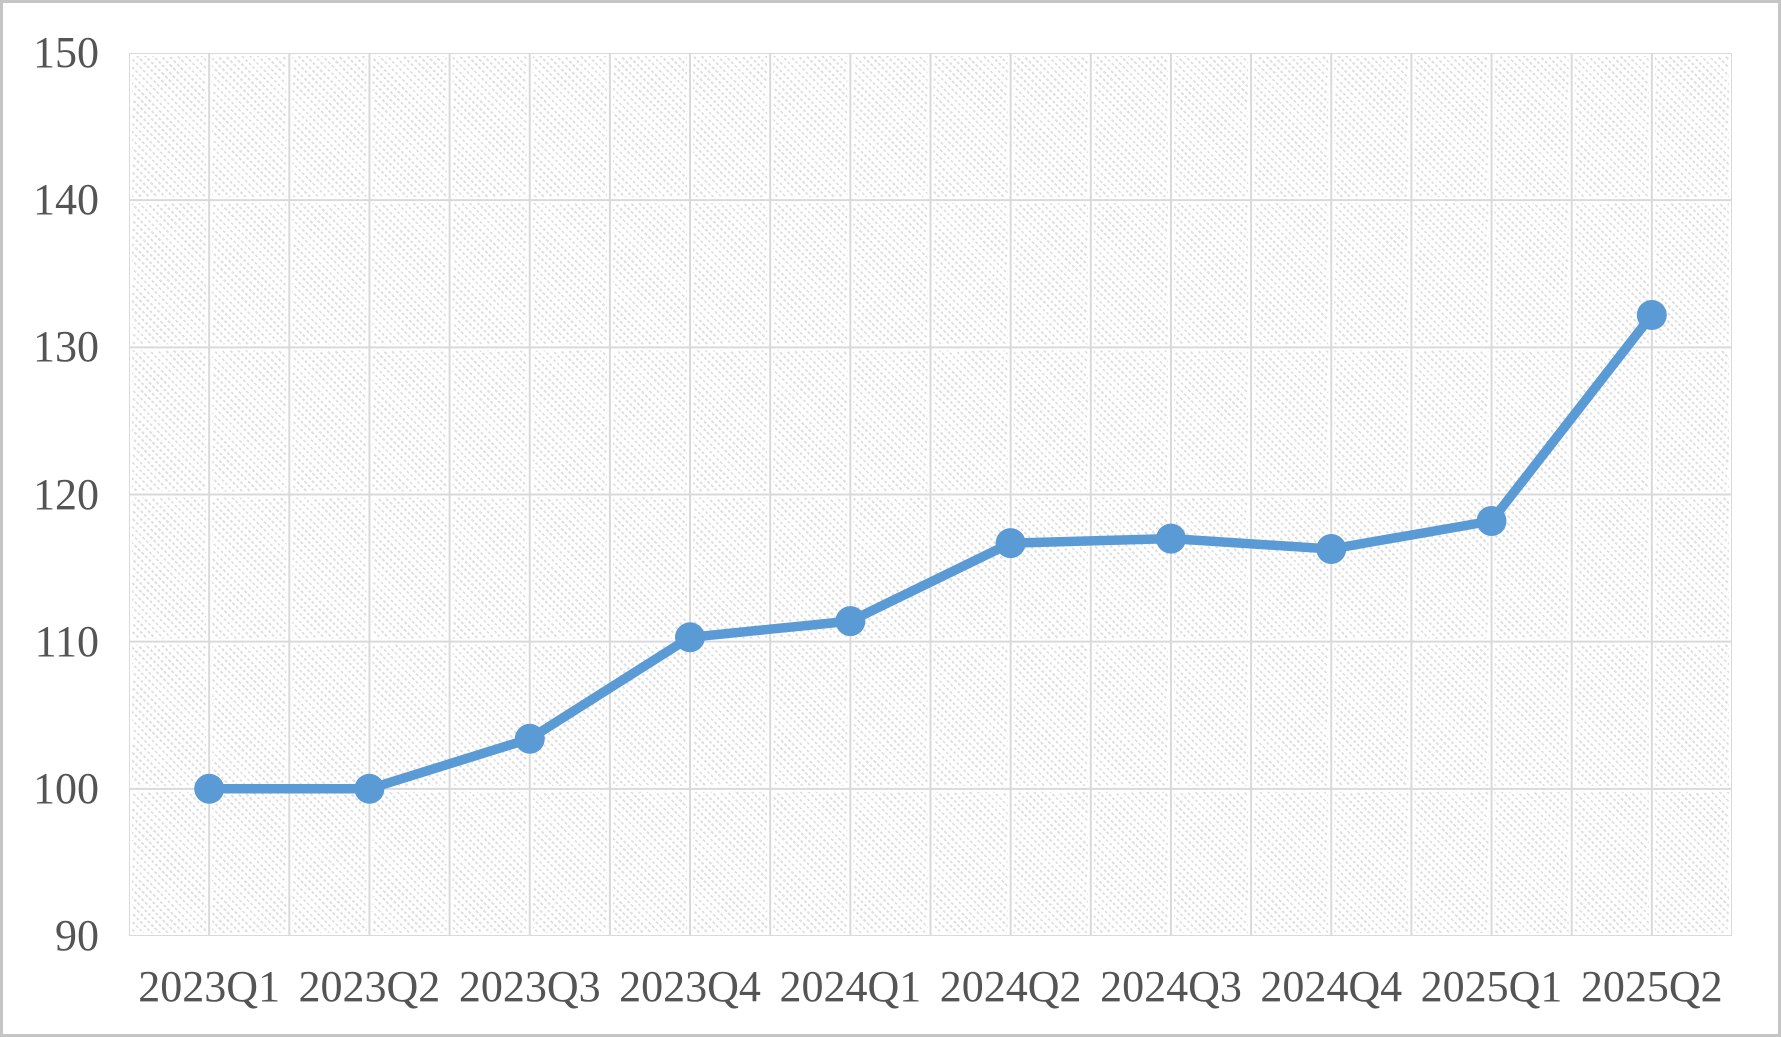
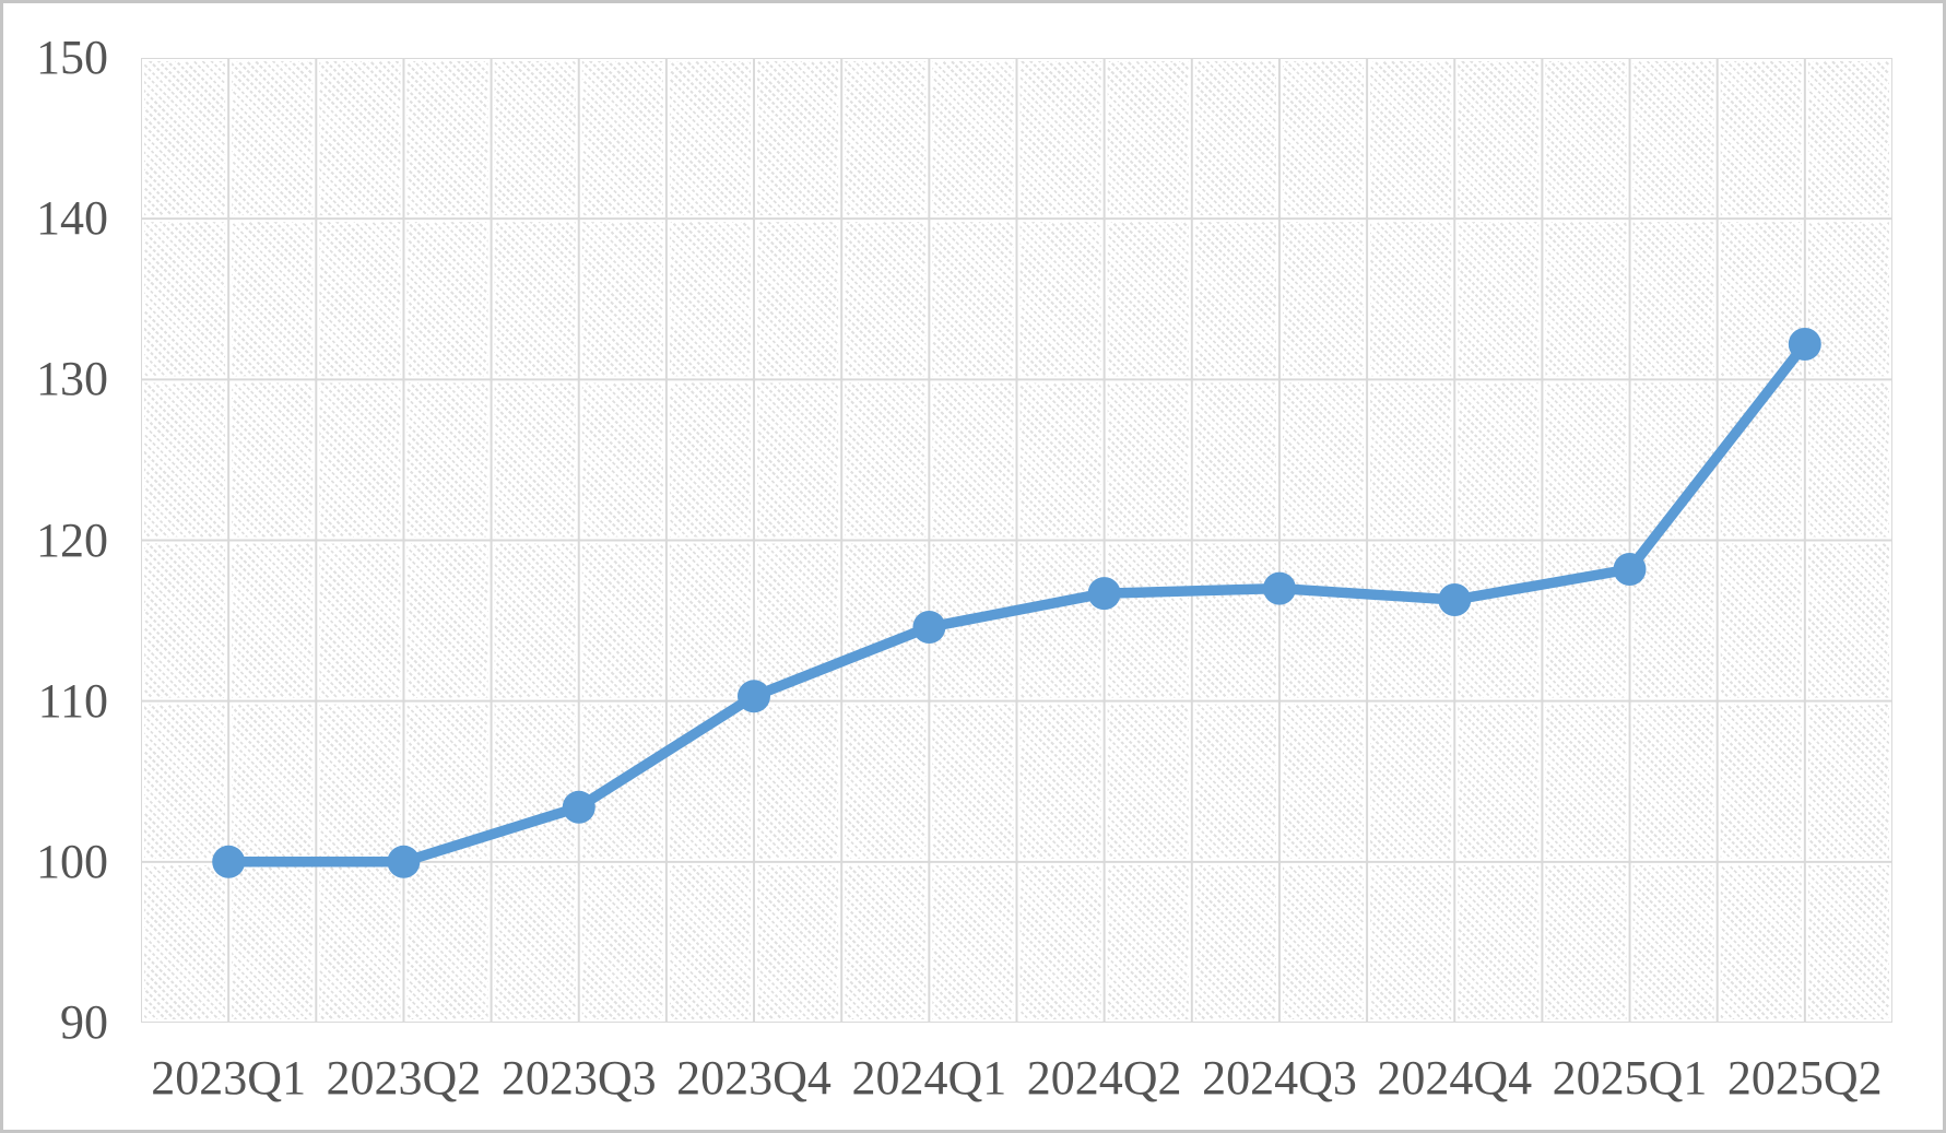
2024Q1: 111.4 -> 114.6
